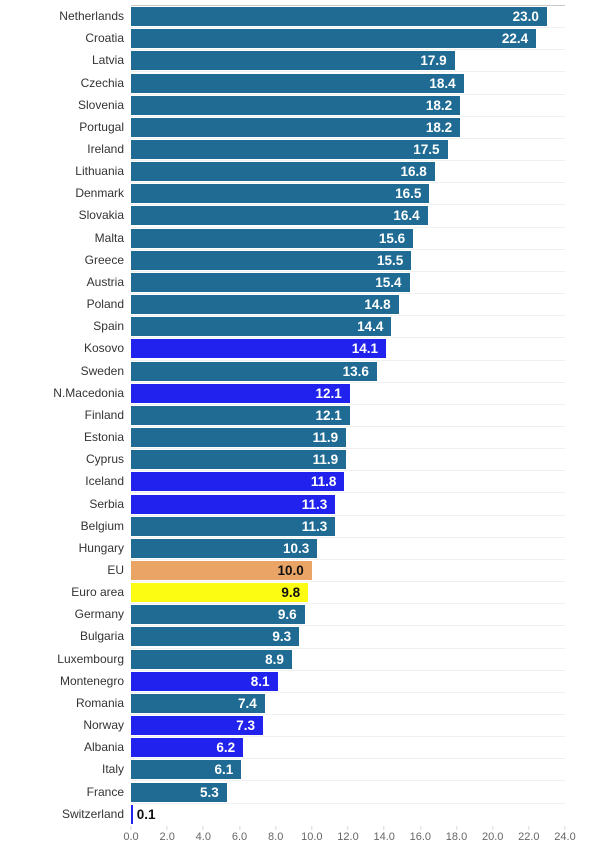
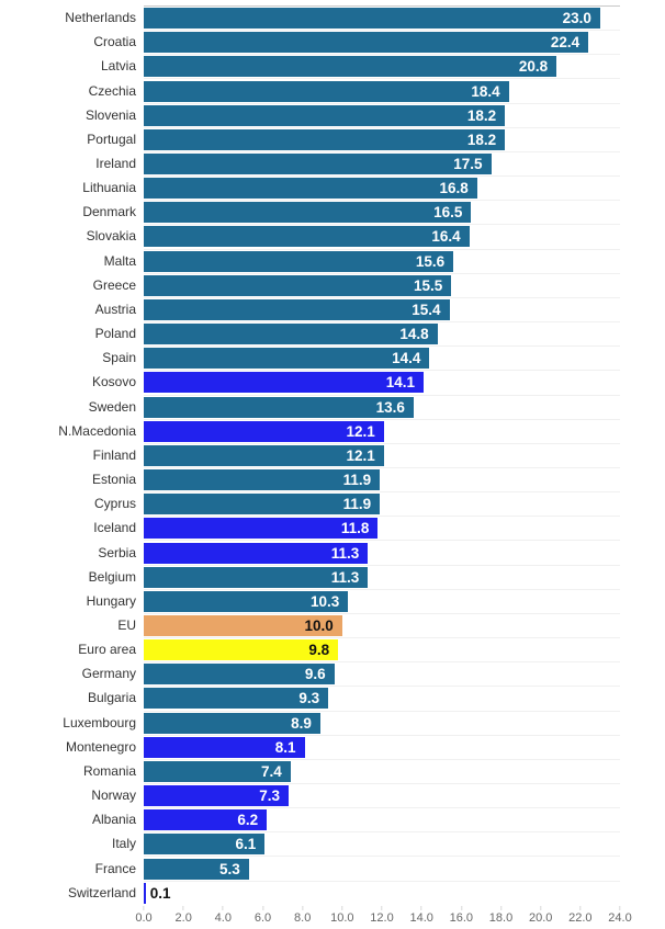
Latvia: 17.9 -> 20.8
